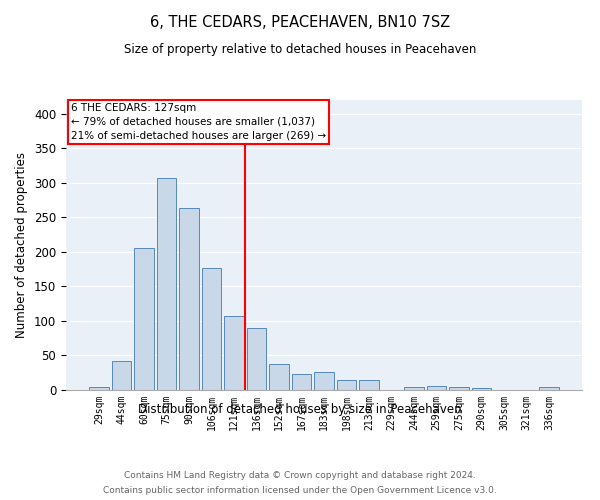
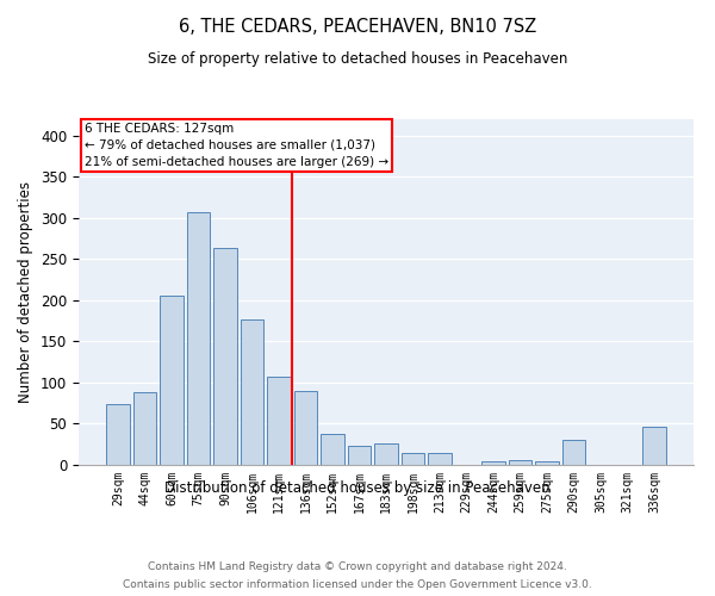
29sqm: 4 -> 74
44sqm: 42 -> 88
290sqm: 3 -> 30
336sqm: 4 -> 46
